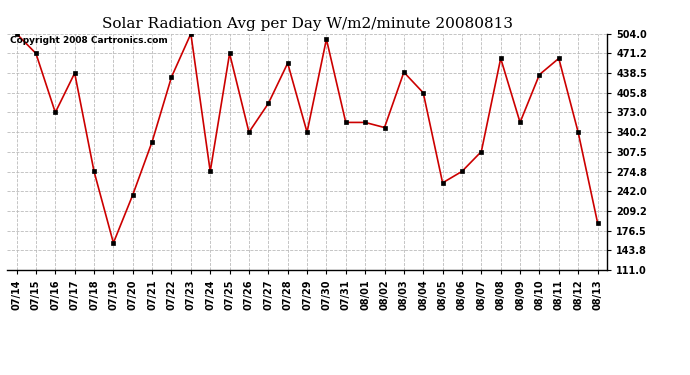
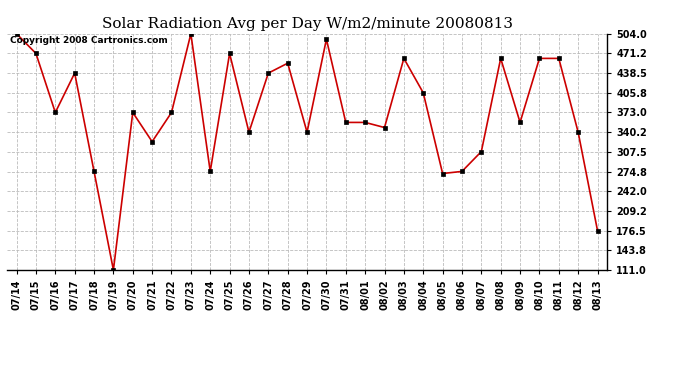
07/19: 156 -> 111
07/20: 236 -> 373
07/22: 432 -> 373
07/27: 388 -> 438
08/03: 440 -> 463
08/05: 256 -> 272
08/10: 436 -> 463
08/13: 190 -> 176
